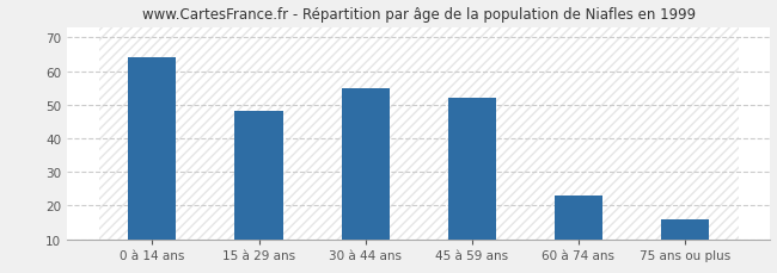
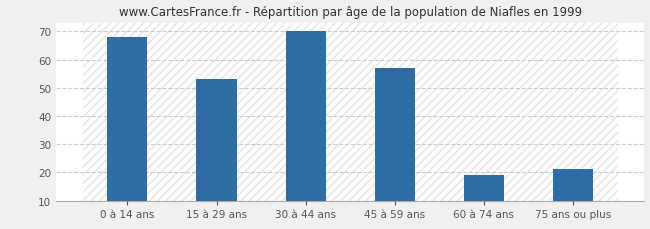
0 à 14 ans: 64 -> 68
15 à 29 ans: 48 -> 53
30 à 44 ans: 55 -> 70
45 à 59 ans: 52 -> 57
60 à 74 ans: 23 -> 19
75 ans ou plus: 16 -> 21
